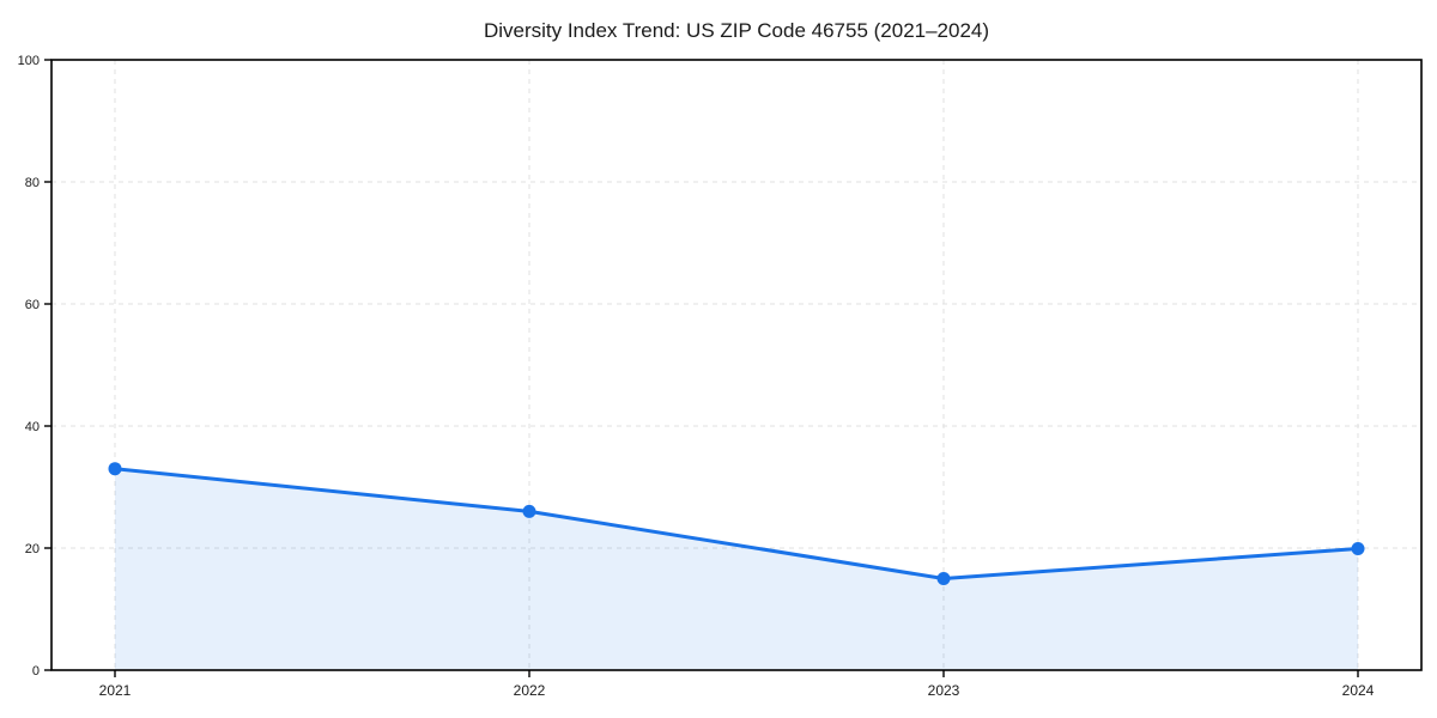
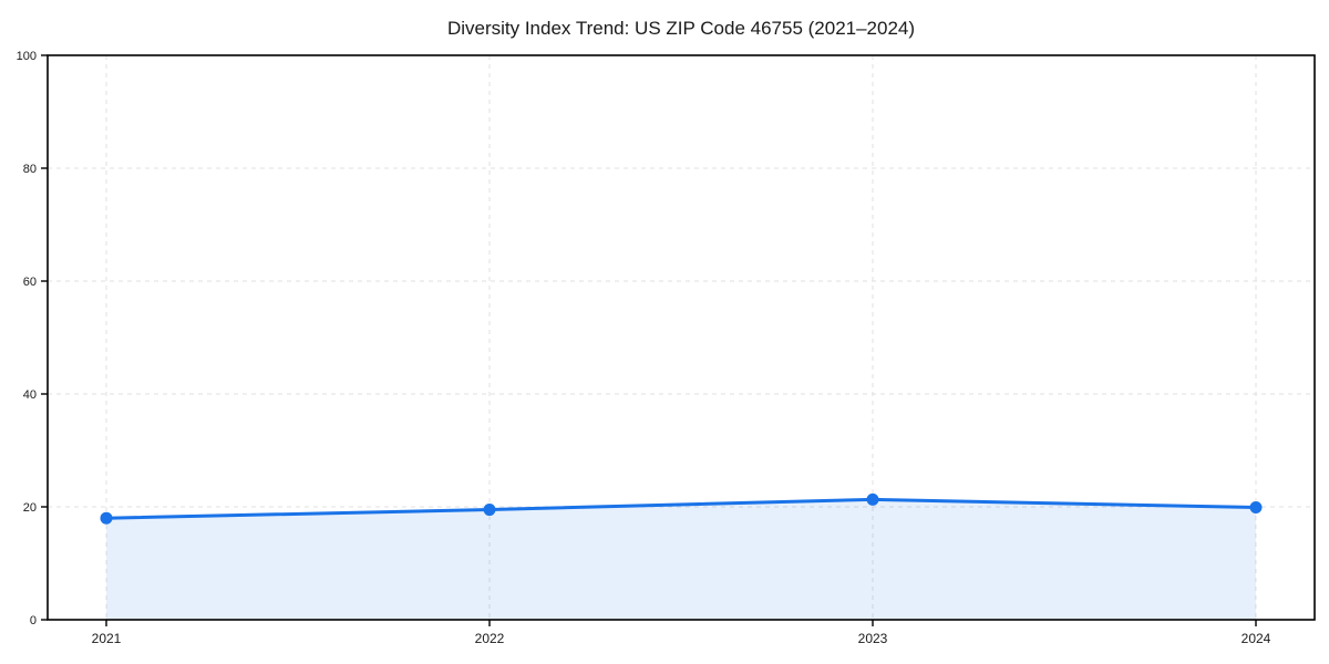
2021: 33 -> 18
2022: 26 -> 20
2023: 15 -> 21
